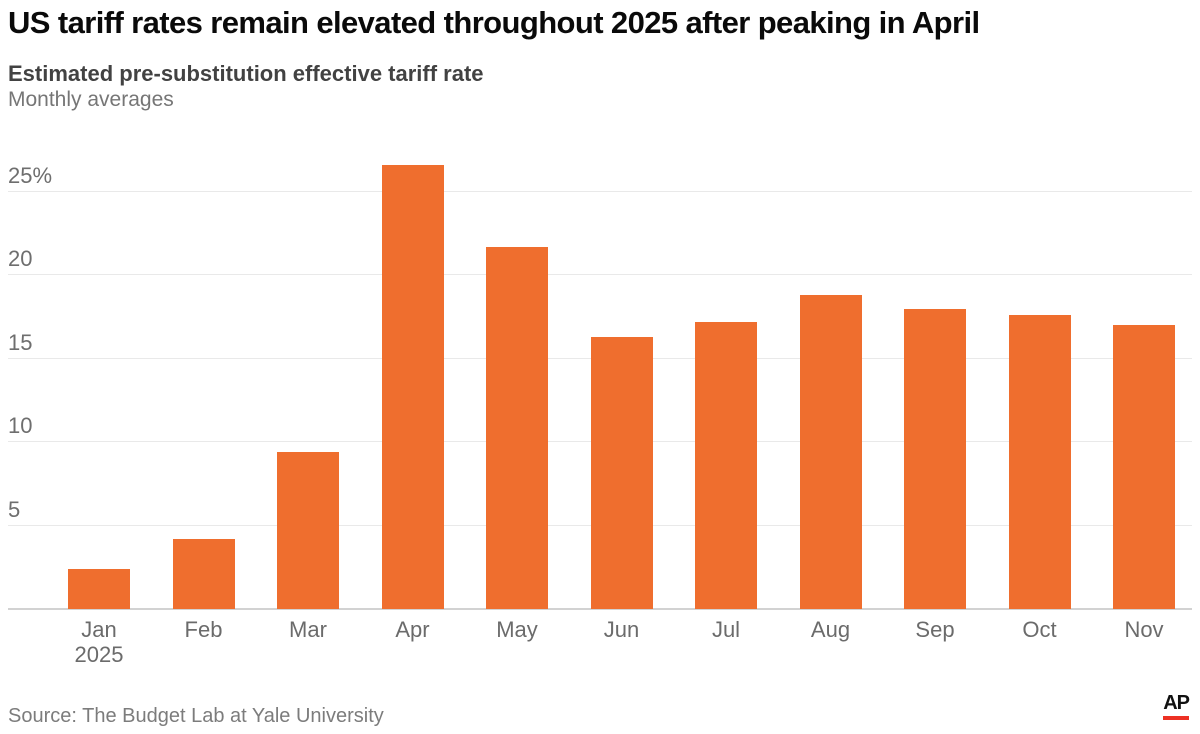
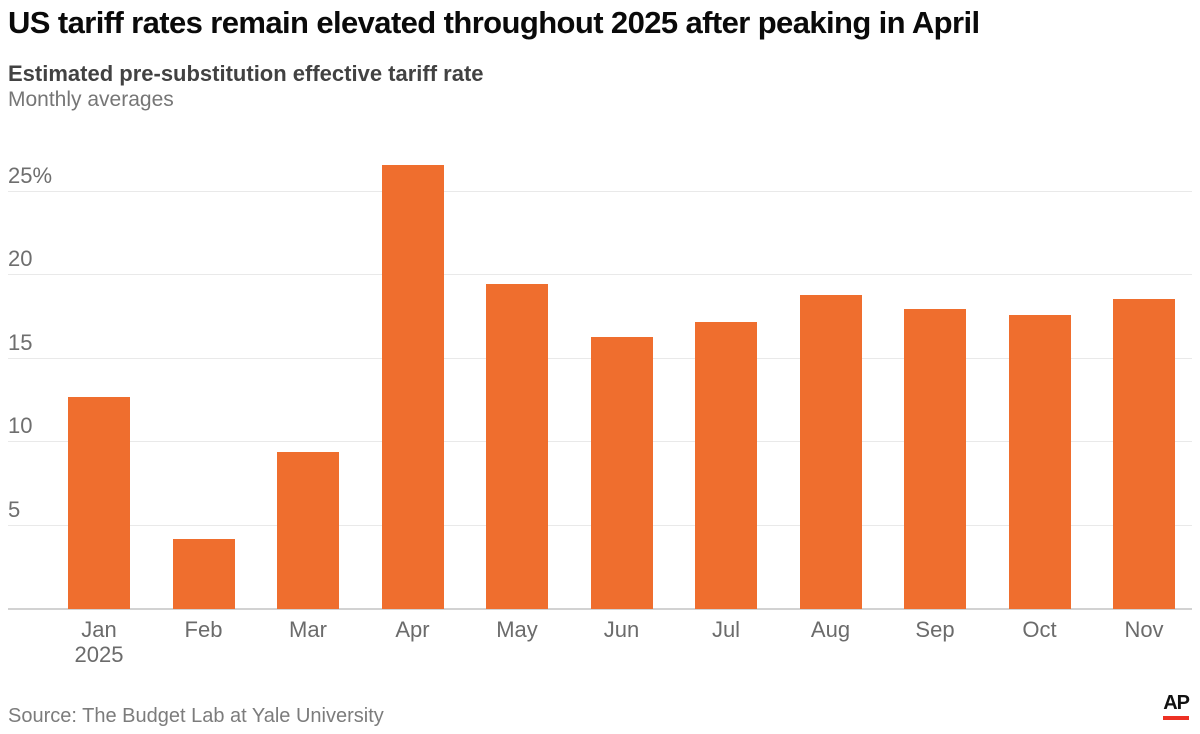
Jan: 2.4% -> 12.7%
May: 21.7% -> 19.5%
Nov: 17.0% -> 18.6%
